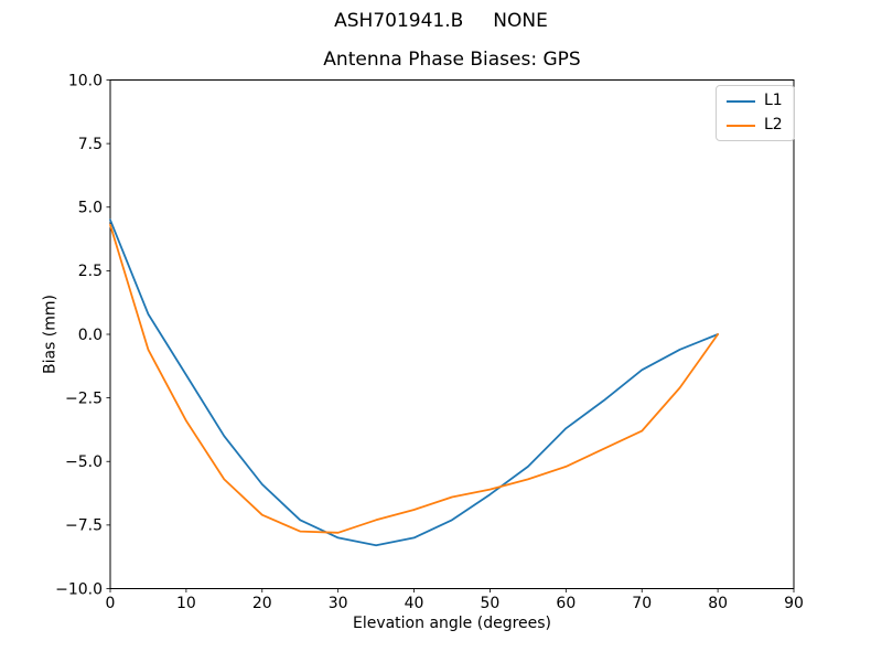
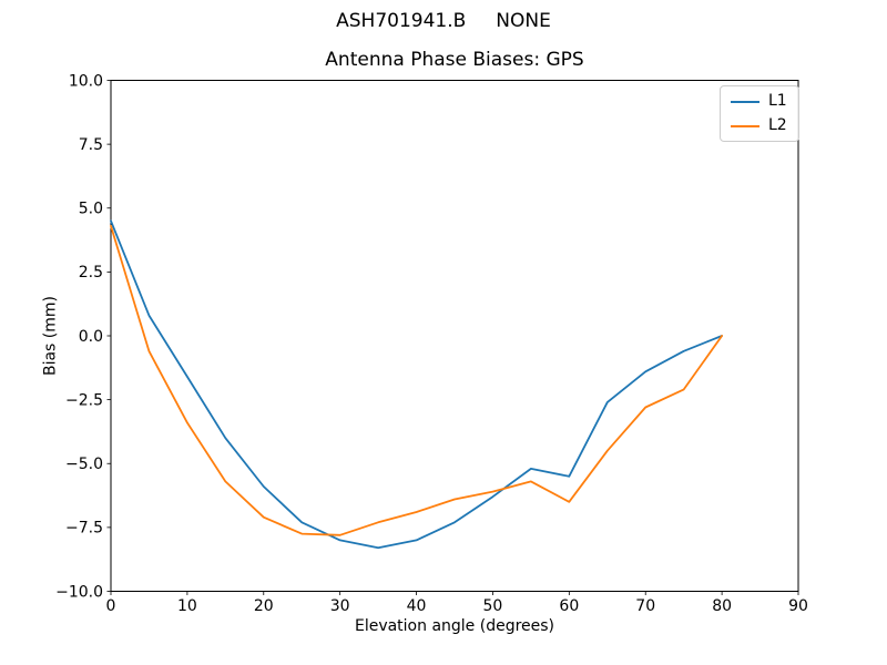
L1/60: -3.7 -> -5.5
L2/60: -5.2 -> -6.5
L2/70: -3.8 -> -2.8
